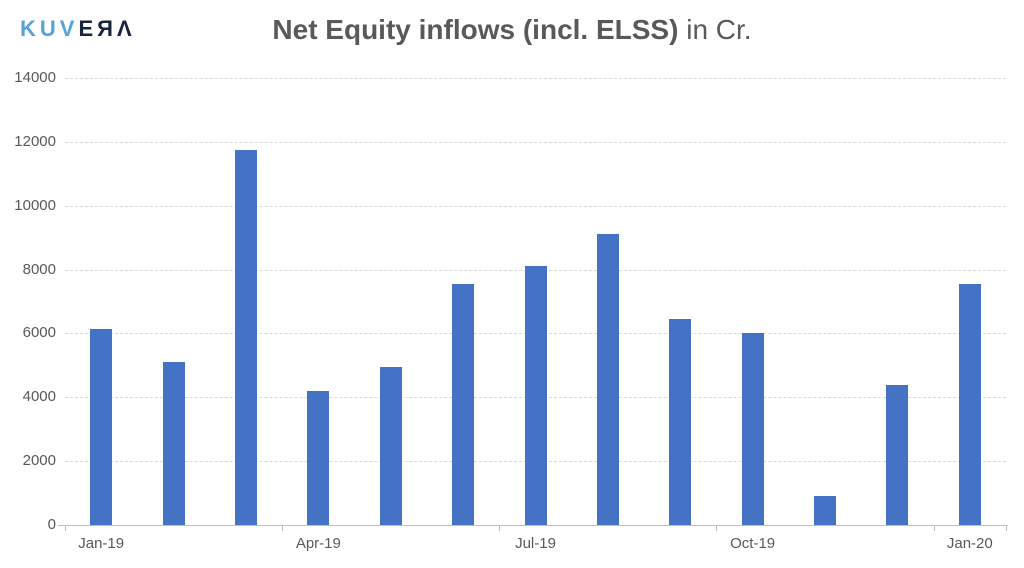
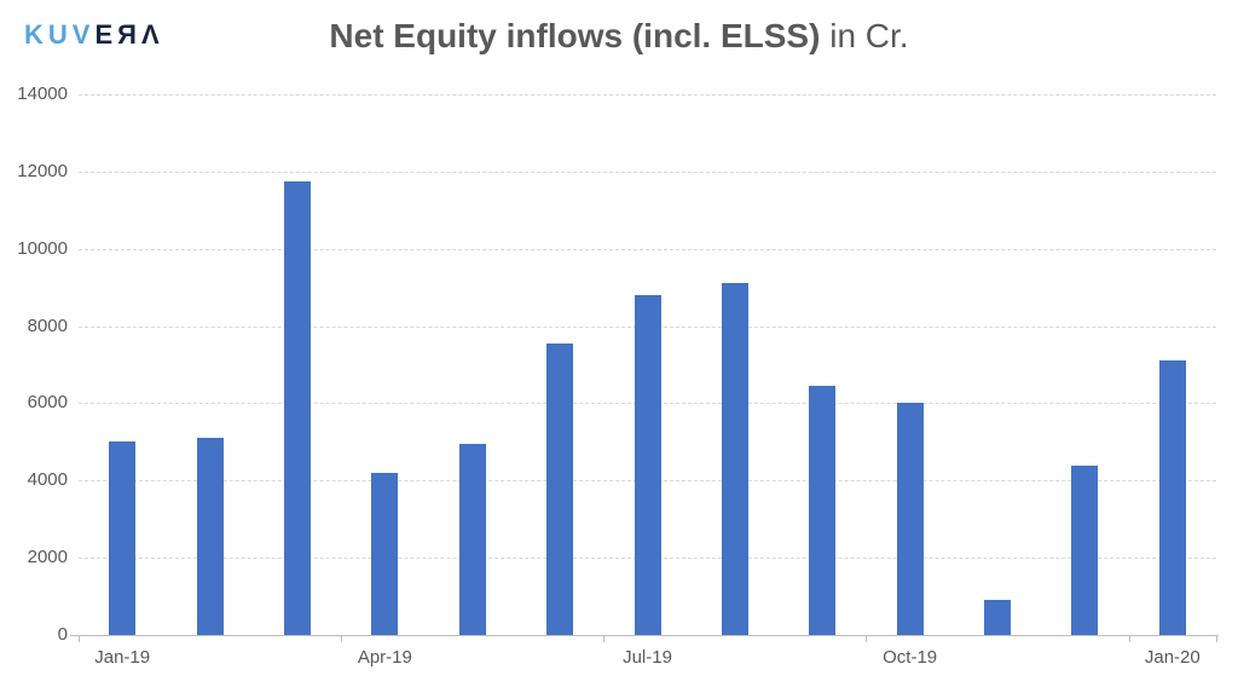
Jan-19: 6200 -> 5000
Jul-19: 8100 -> 8800
Jan-20: 7600 -> 7100
